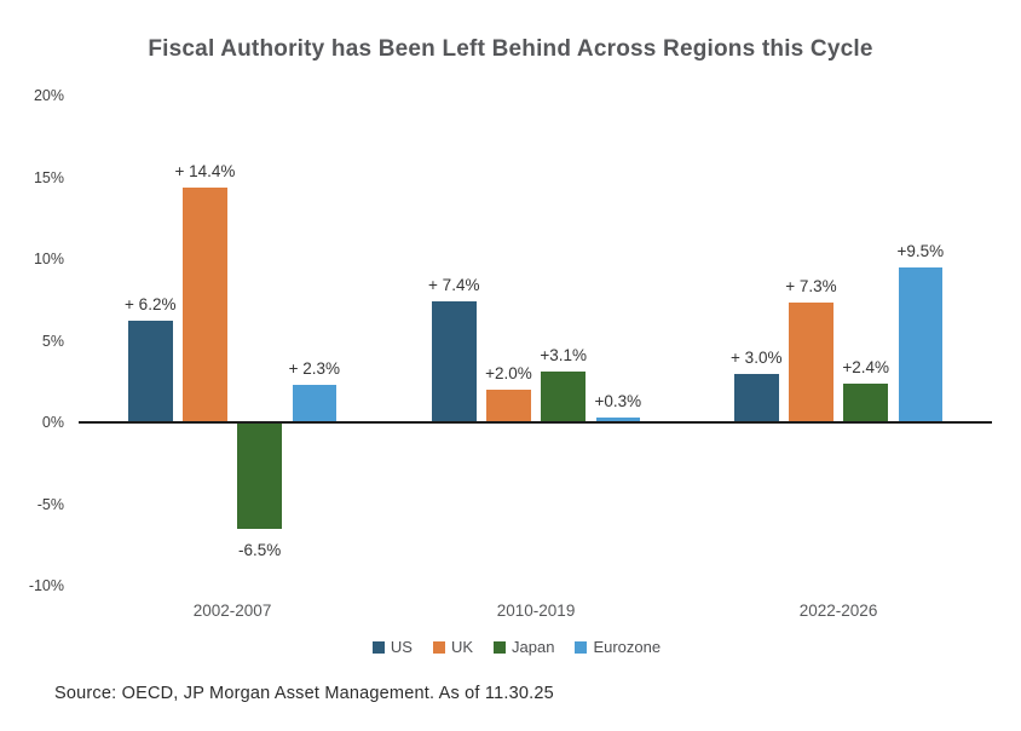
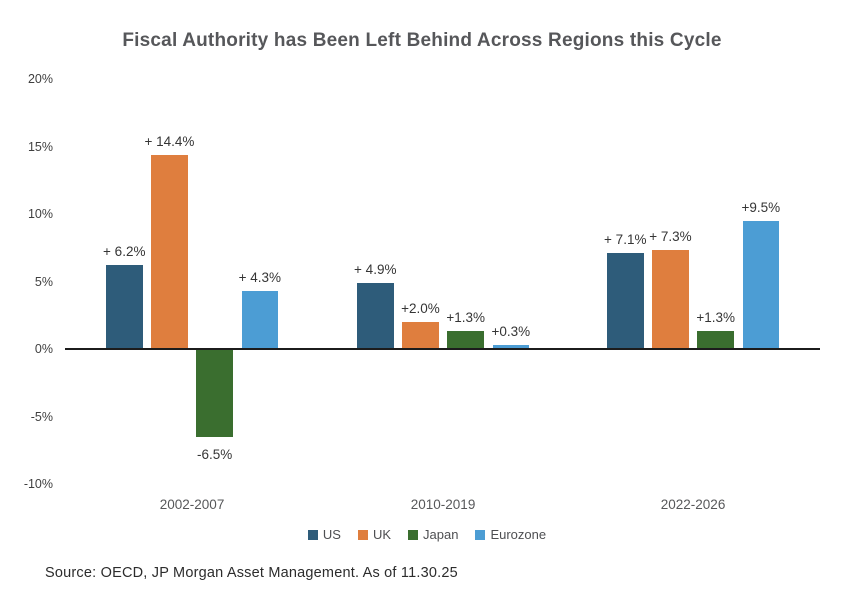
Eurozone/2002-2007: 2.3% -> 4.3%
US/2010-2019: 7.4% -> 4.9%
Japan/2010-2019: +3.1% -> +1.3%
US/2022-2026: 3.0% -> 7.1%
Japan/2022-2026: +2.4% -> +1.3%
